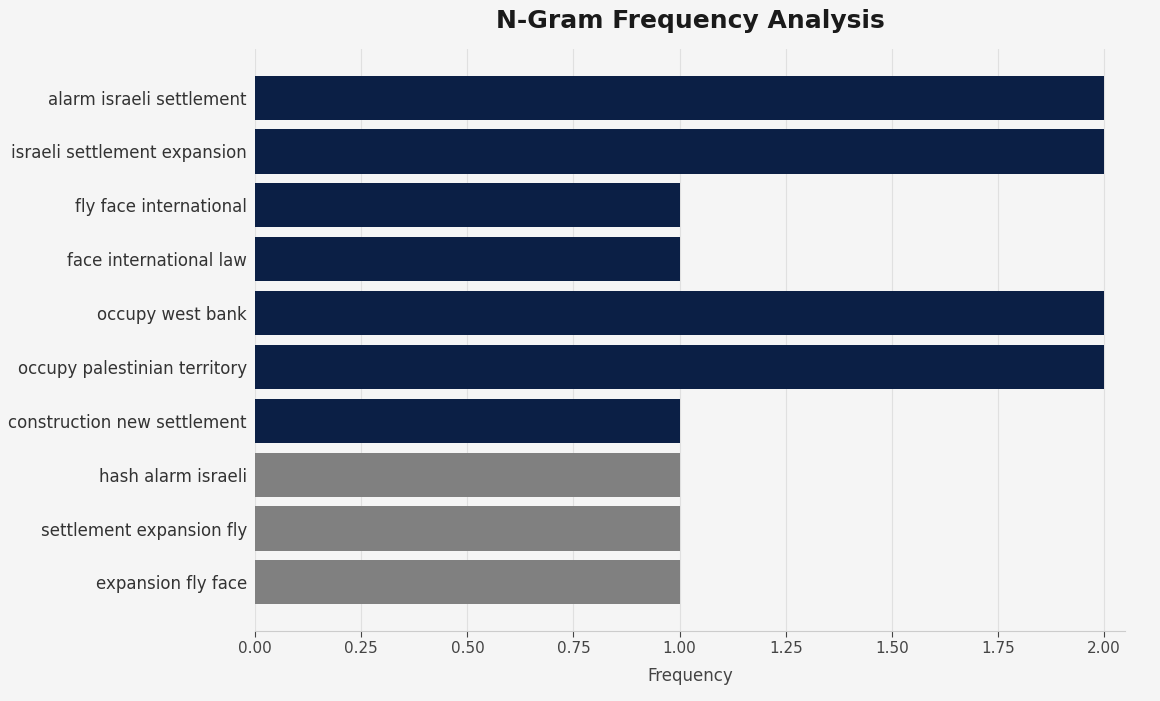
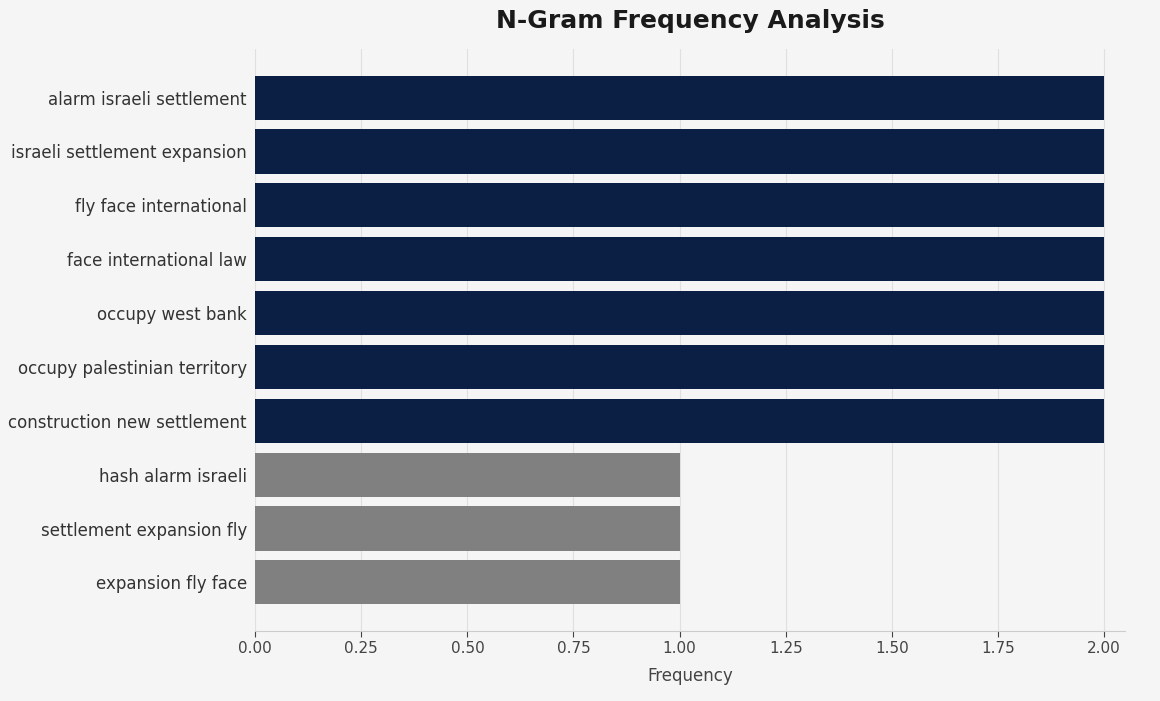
fly face international: 1 -> 2
face international law: 1 -> 2
construction new settlement: 1 -> 2
